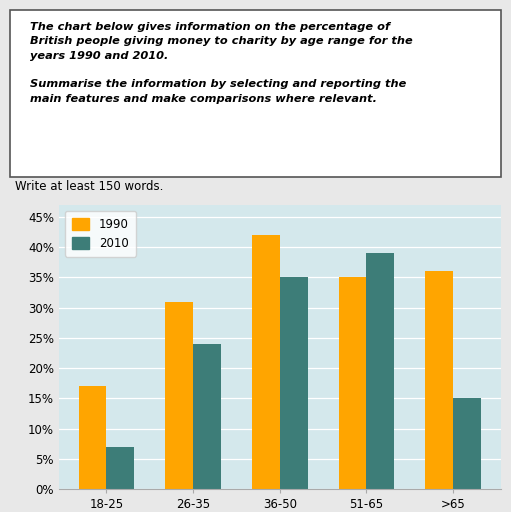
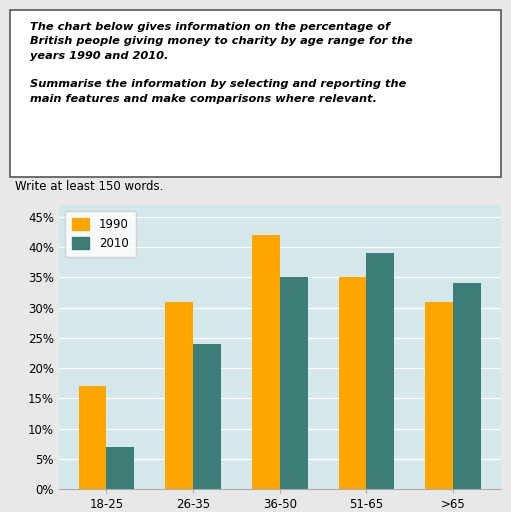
1990/>65: 36% -> 31%
2010/>65: 15% -> 34%
